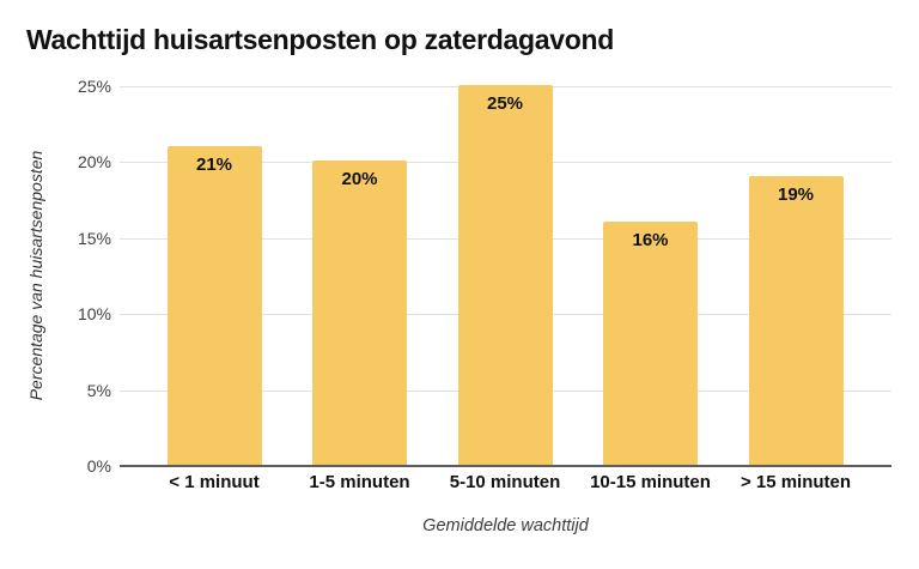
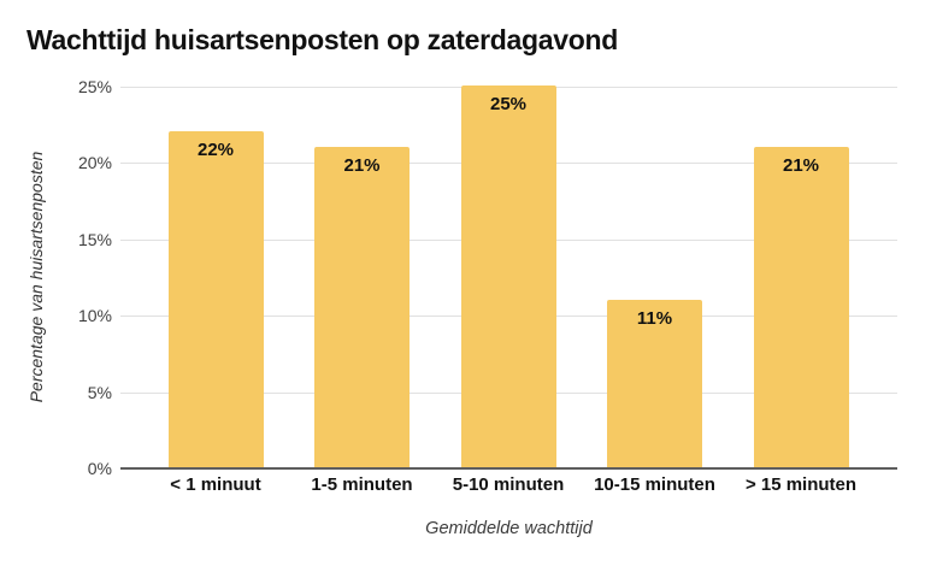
< 1 minuut: 21% -> 22%
1-5 minuten: 20% -> 21%
10-15 minuten: 16% -> 11%
> 15 minuten: 19% -> 21%
